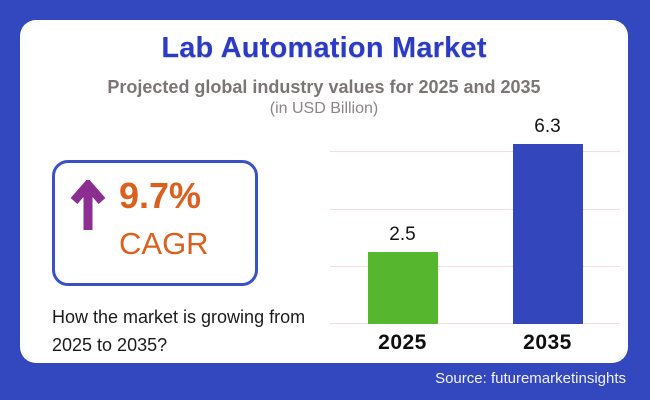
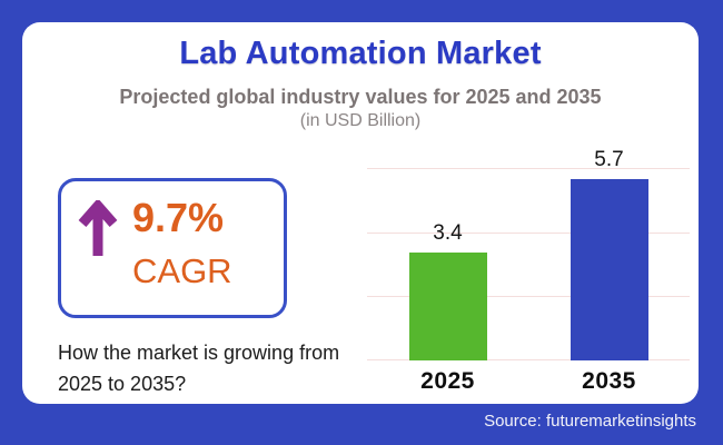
2025: 2.5 -> 3.4
2035: 6.3 -> 5.7
